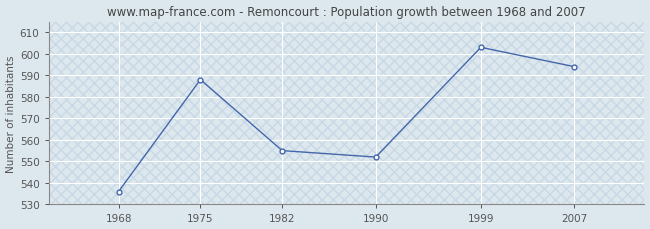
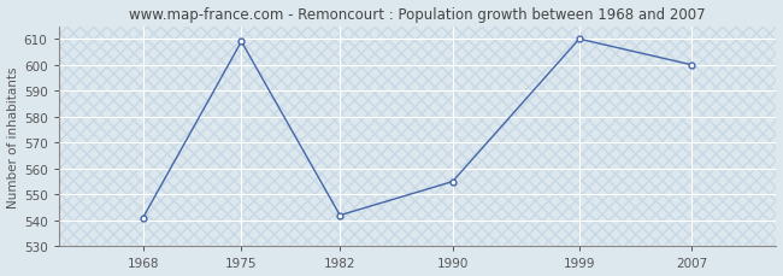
1968: 536 -> 541
1975: 588 -> 609
1982: 555 -> 542
1990: 552 -> 555
1999: 603 -> 610
2007: 594 -> 600
